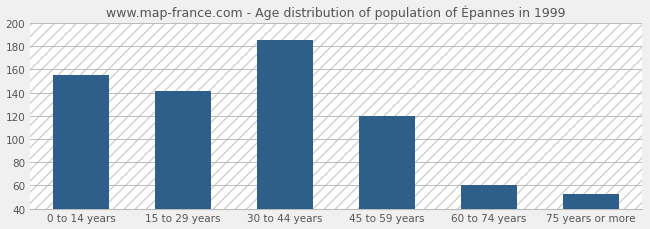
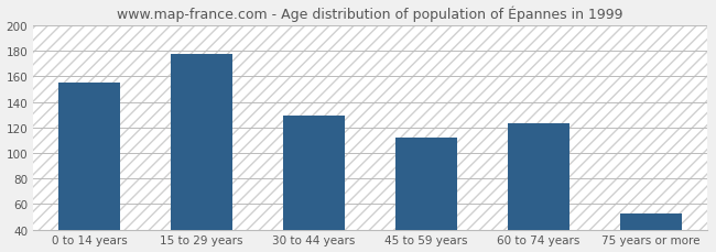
15 to 29 years: 141 -> 178
30 to 44 years: 185 -> 129
45 to 59 years: 120 -> 112
60 to 74 years: 60 -> 123
